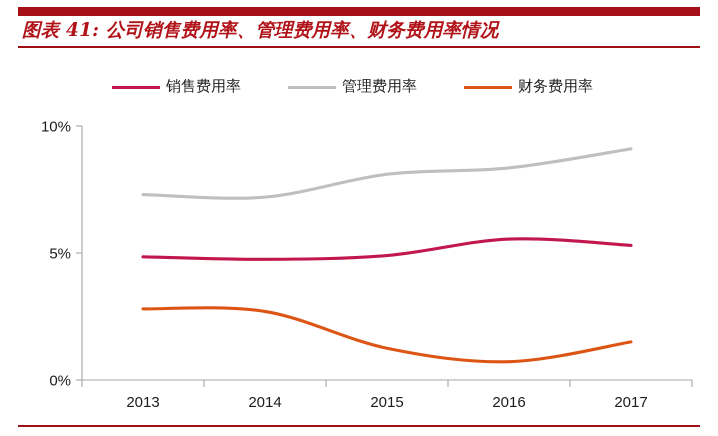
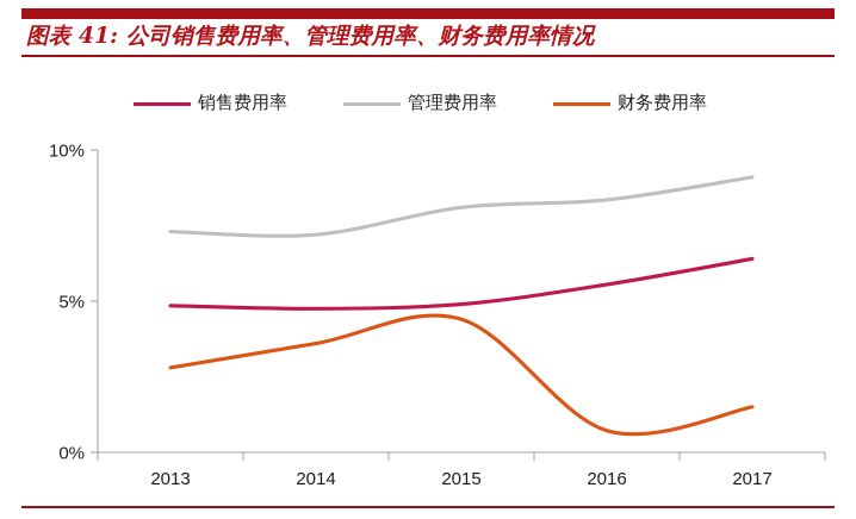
财务费用率/2014: 2.7% -> 3.6%
财务费用率/2015: 1.2% -> 4.4%
销售费用率/2017: 5.3% -> 6.4%
